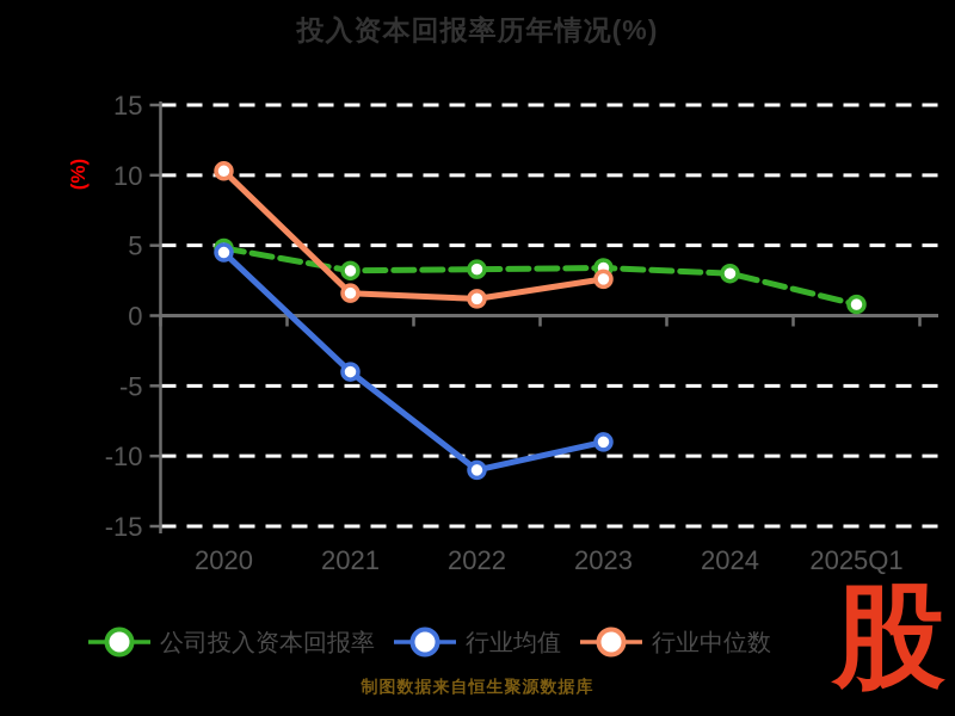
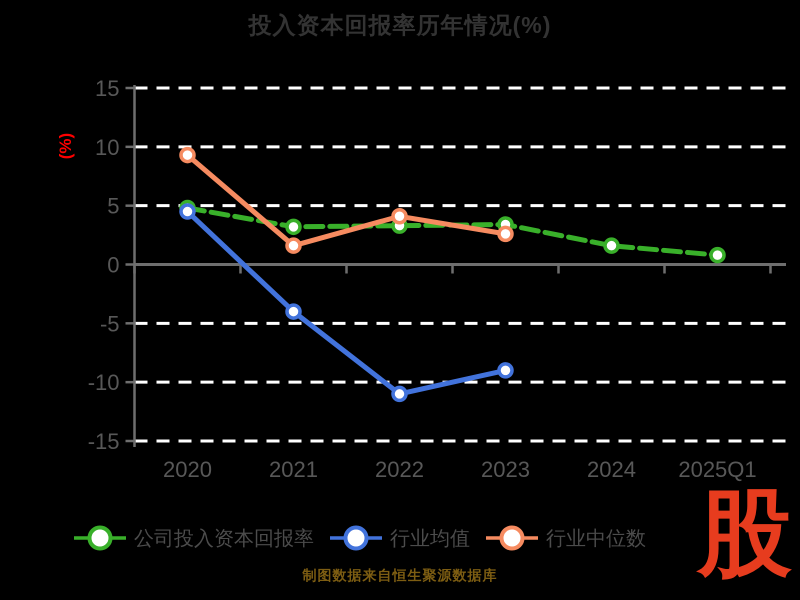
行业中位数/2020: 10.3 -> 9.3
行业中位数/2022: 1.2 -> 4.1
公司投入资本回报率/2024: 3.0 -> 1.6
